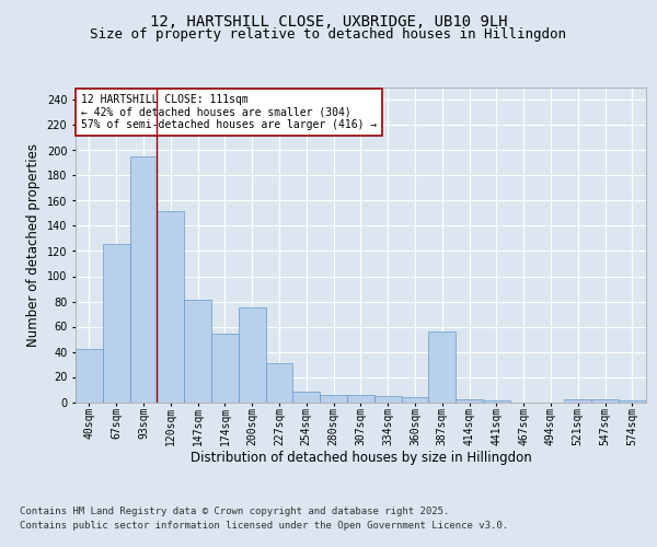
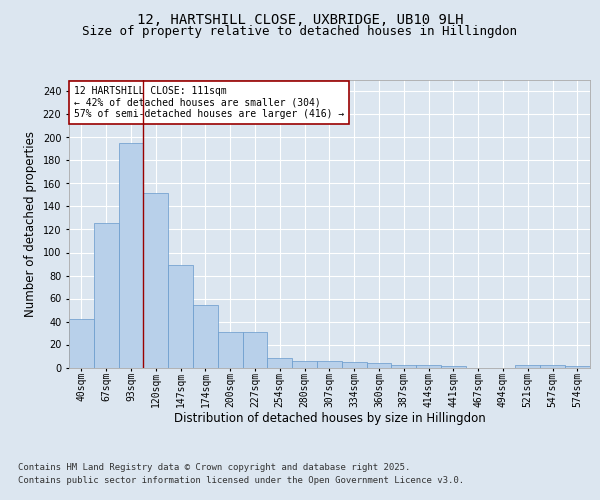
147sqm: 81 -> 89
200sqm: 75 -> 31
387sqm: 56 -> 2
